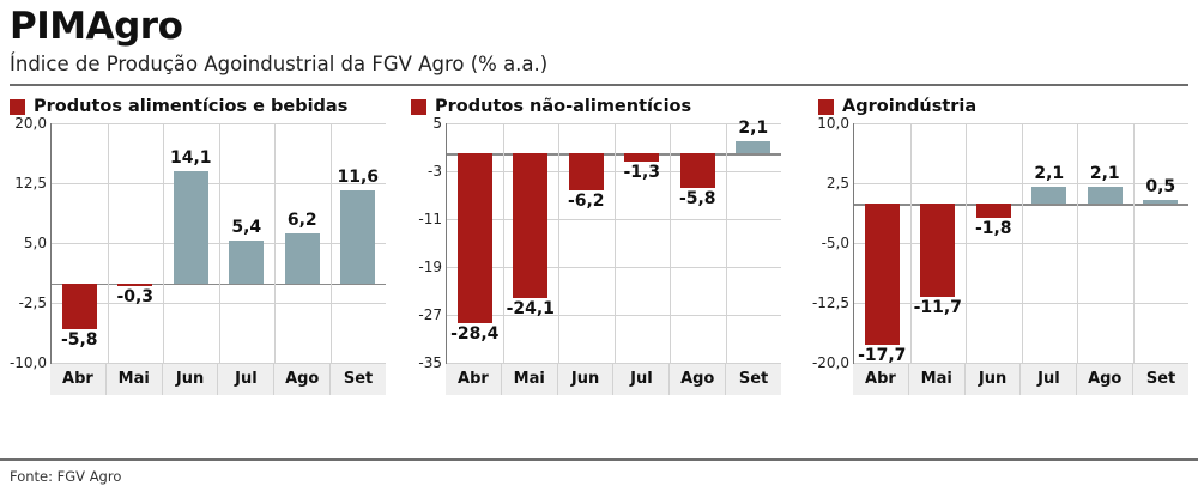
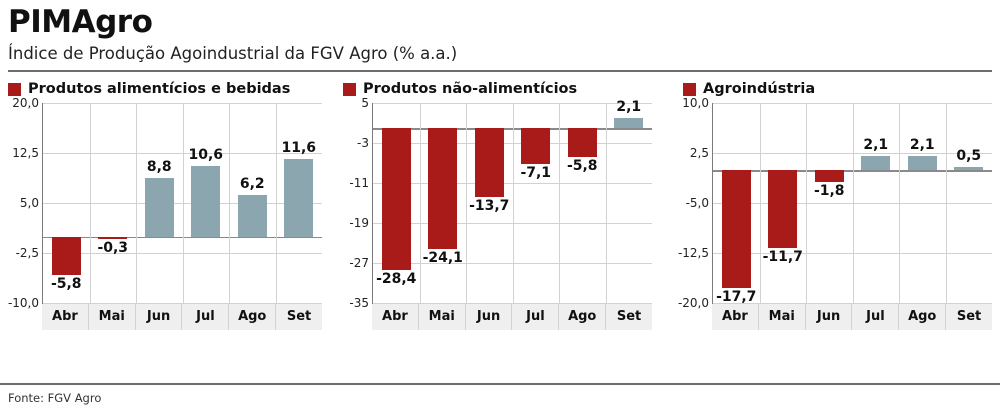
Produtos alimentícios e bebidas/Jun: 14,1 -> 8,8
Produtos alimentícios e bebidas/Jul: 5,4 -> 10,6
Produtos não-alimentícios/Jun: -6,2 -> -13,7
Produtos não-alimentícios/Jul: -1,3 -> -7,1
